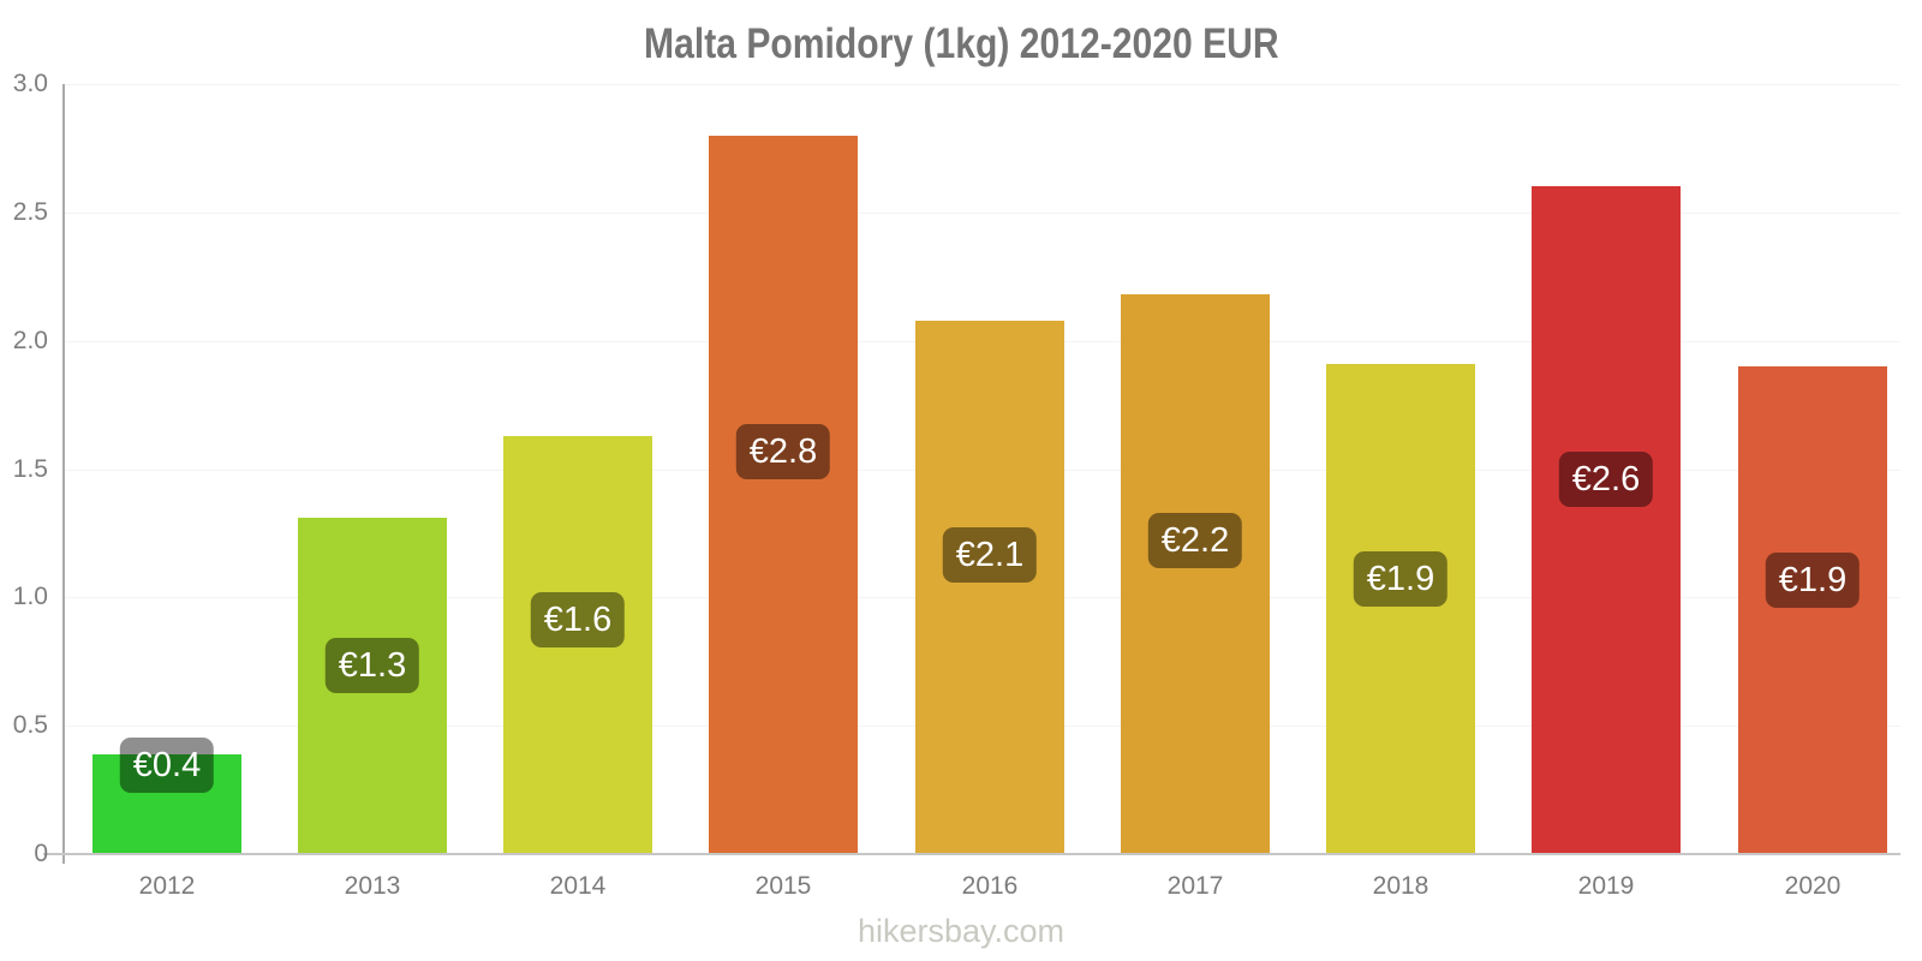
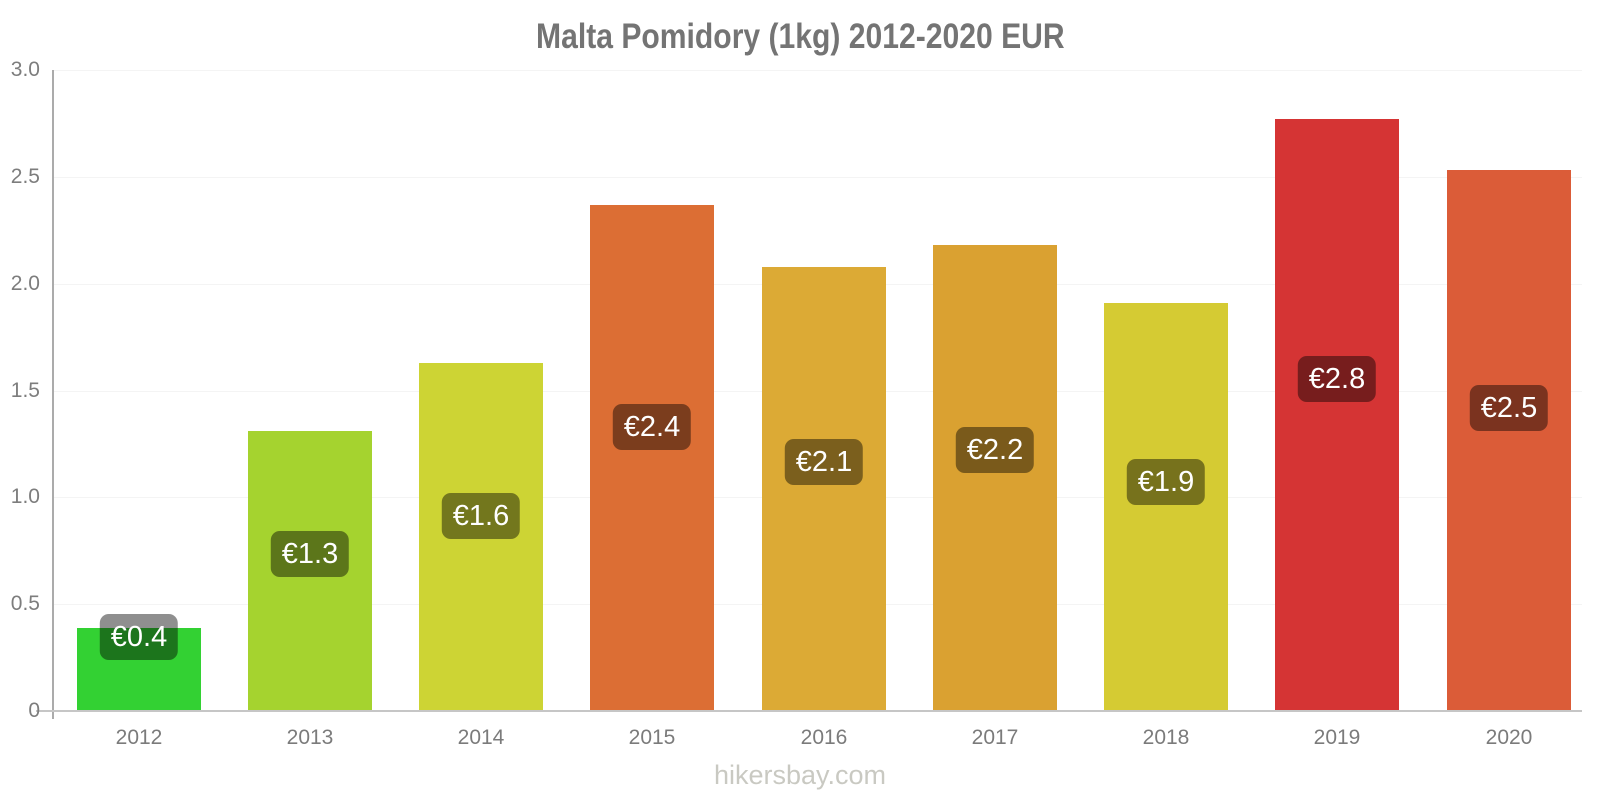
2015: €2.8 -> €2.4
2019: €2.6 -> €2.8
2020: €1.9 -> €2.5
